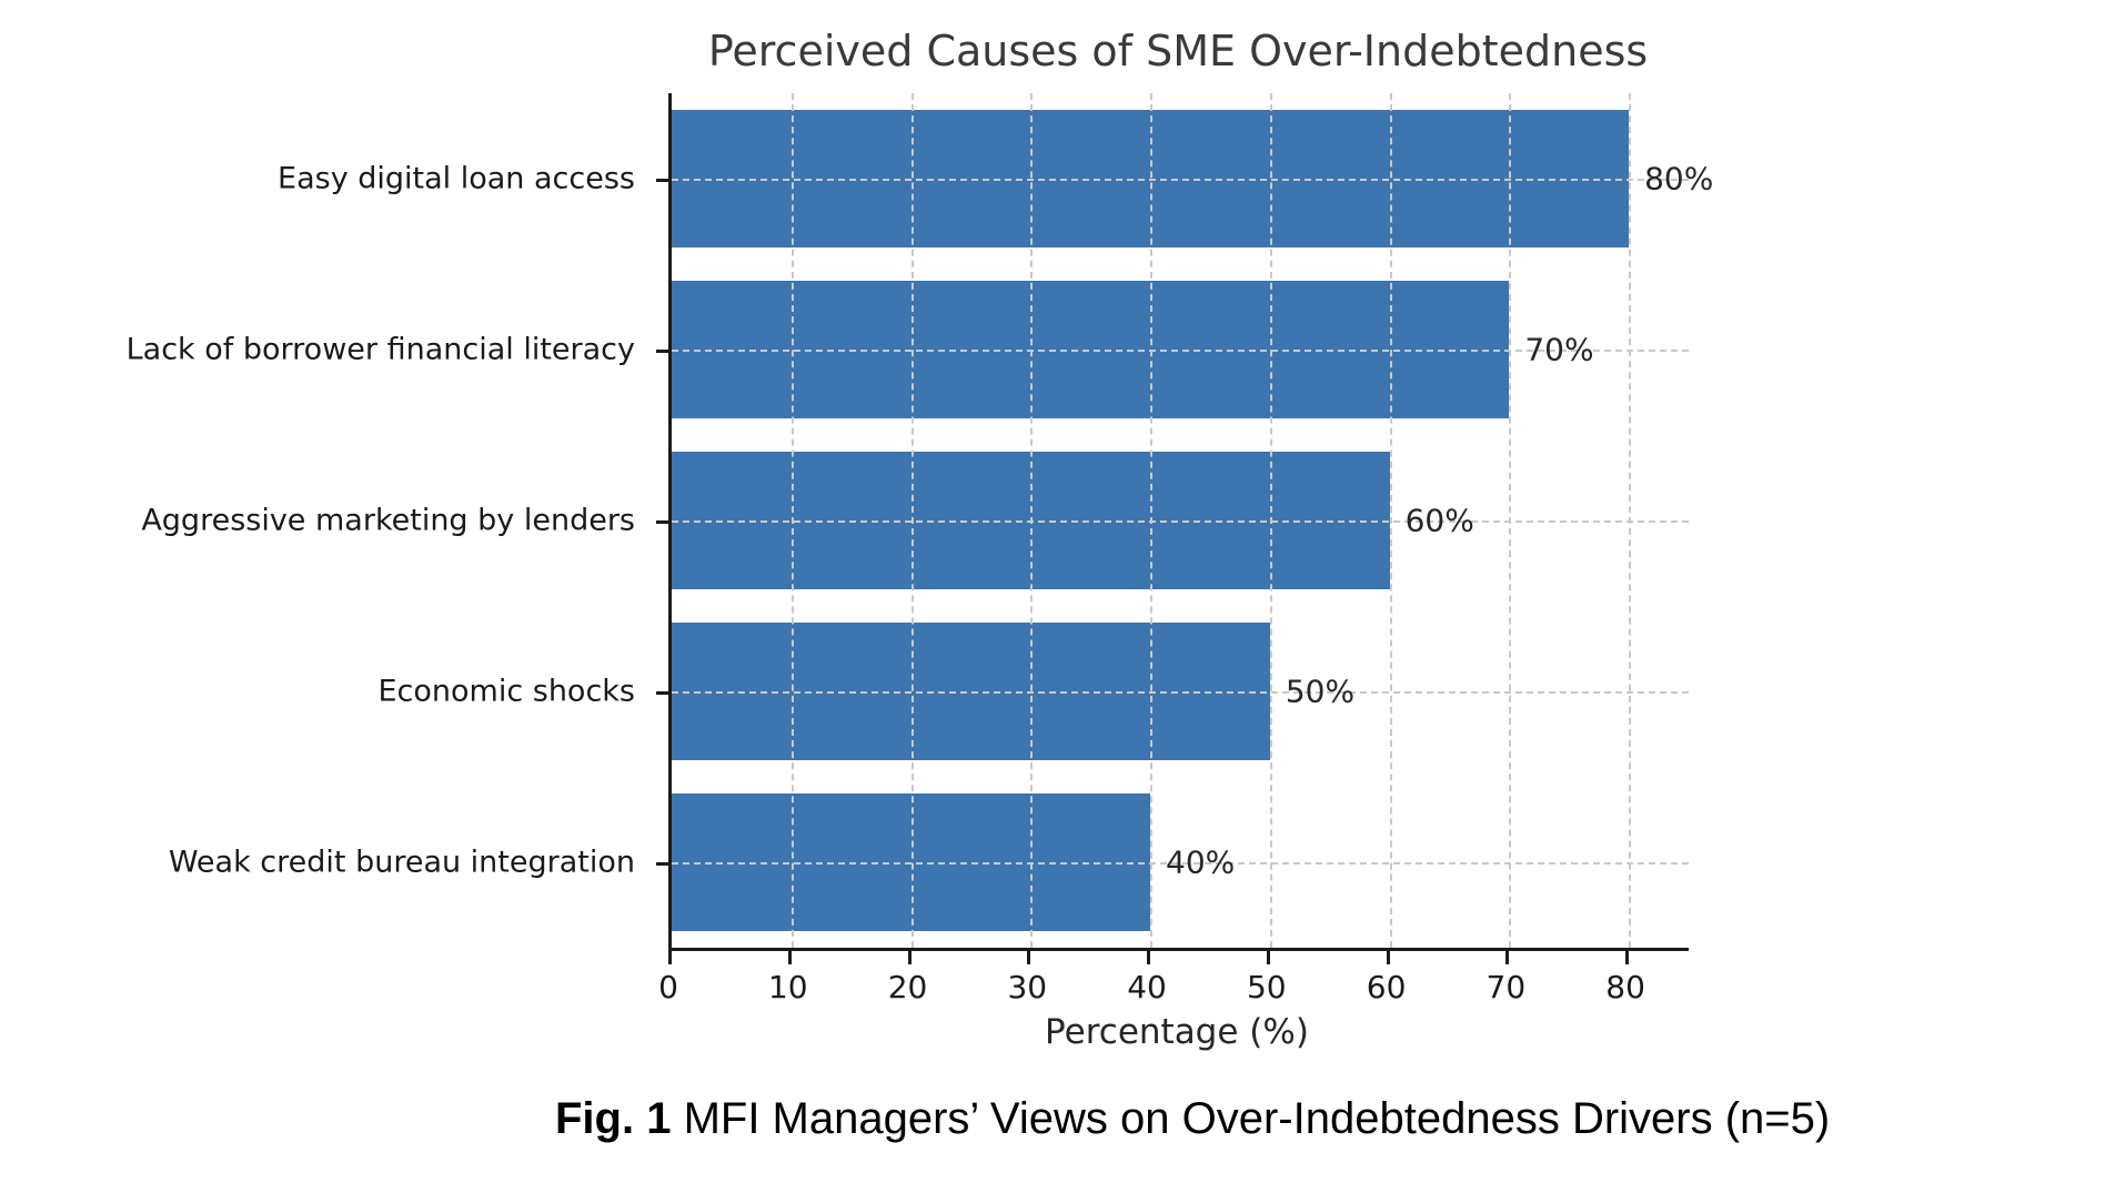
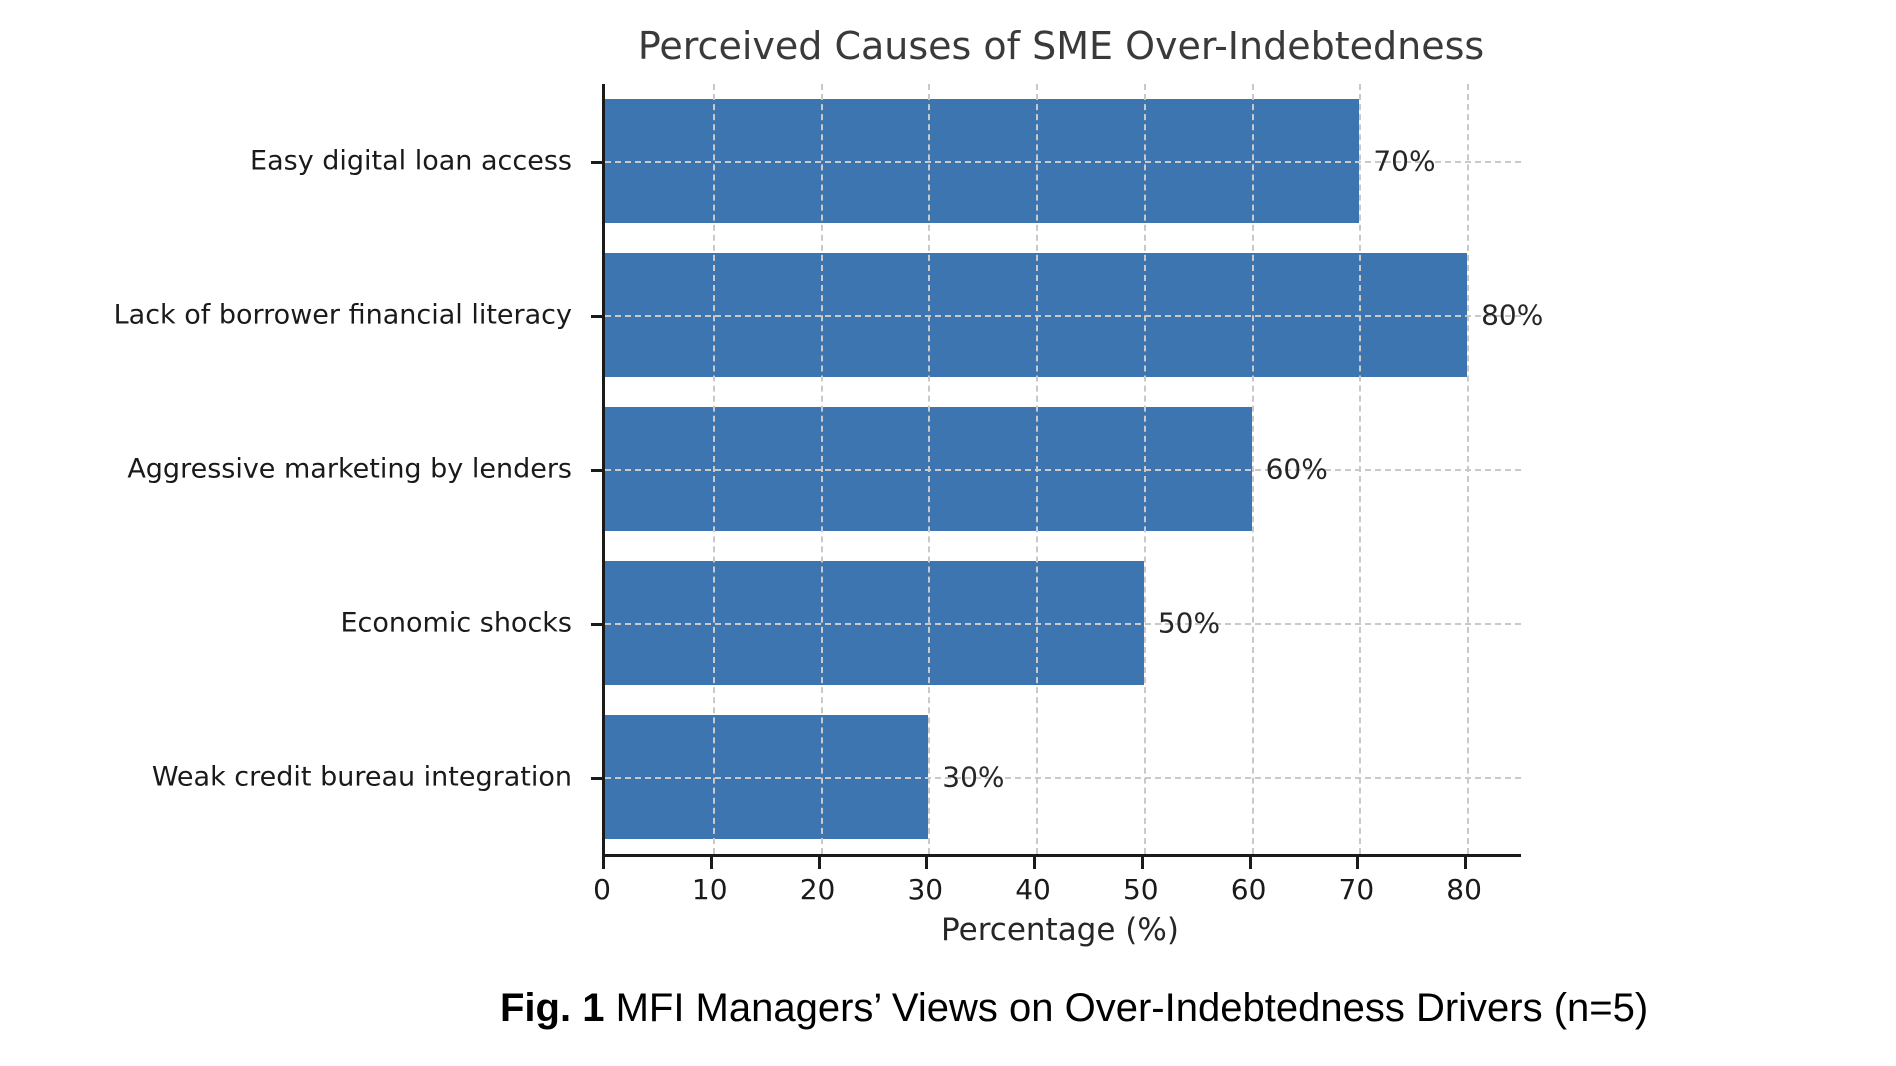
Easy digital loan access: 80% -> 70%
Lack of borrower financial literacy: 70% -> 80%
Weak credit bureau integration: 40% -> 30%
